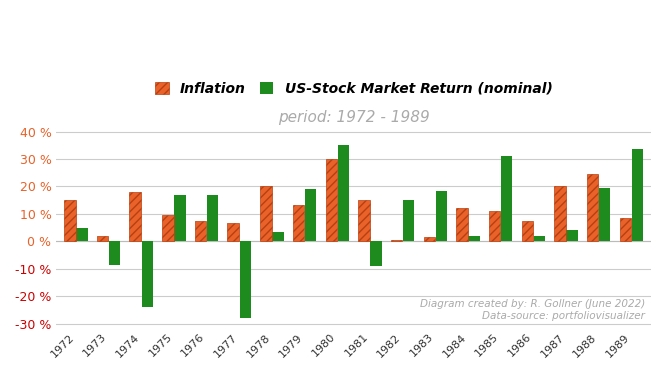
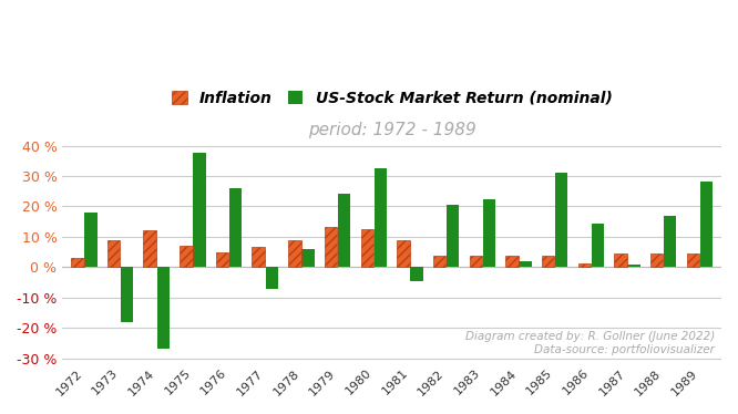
Inflation/1972: 15.0 % -> 3.2 %
US-Stock Market Return (nominal)/1972: 5.0 % -> 18.0 %
Inflation/1973: 2.0 % -> 8.7 %
US-Stock Market Return (nominal)/1973: -8.5 % -> -18.0 %
Inflation/1974: 18.0 % -> 12.3 %
US-Stock Market Return (nominal)/1974: -24.0 % -> -27.0 %
Inflation/1975: 9.5 % -> 6.9 %
US-Stock Market Return (nominal)/1975: 17.0 % -> 37.5 %
Inflation/1976: 7.5 % -> 4.9 %
US-Stock Market Return (nominal)/1976: 17.0 % -> 26.0 %
US-Stock Market Return (nominal)/1977: -28.0 % -> -7.0 %
Inflation/1978: 20.0 % -> 9.0 %
US-Stock Market Return (nominal)/1978: 3.5 % -> 6.0 %
US-Stock Market Return (nominal)/1979: 19.0 % -> 24.0 %
Inflation/1980: 30.0 % -> 12.5 %
US-Stock Market Return (nominal)/1980: 35.0 % -> 32.5 %
Inflation/1981: 15.0 % -> 8.9 %
US-Stock Market Return (nominal)/1981: -9.0 % -> -4.5 %
Inflation/1982: 0.5 % -> 3.8 %
US-Stock Market Return (nominal)/1982: 15.0 % -> 20.5 %
Inflation/1983: 1.5 % -> 3.8 %
US-Stock Market Return (nominal)/1983: 18.5 % -> 22.5 %
Inflation/1984: 12.0 % -> 3.9 %
Inflation/1985: 11.0 % -> 3.8 %
Inflation/1986: 7.5 % -> 1.1 %
US-Stock Market Return (nominal)/1986: 2.0 % -> 14.5 %
Inflation/1987: 20.0 % -> 4.4 %
US-Stock Market Return (nominal)/1987: 4.0 % -> 1.0 %
Inflation/1988: 24.5 % -> 4.4 %
US-Stock Market Return (nominal)/1988: 19.5 % -> 17.0 %
Inflation/1989: 8.5 % -> 4.6 %
US-Stock Market Return (nominal)/1989: 33.5 % -> 28.0 %
